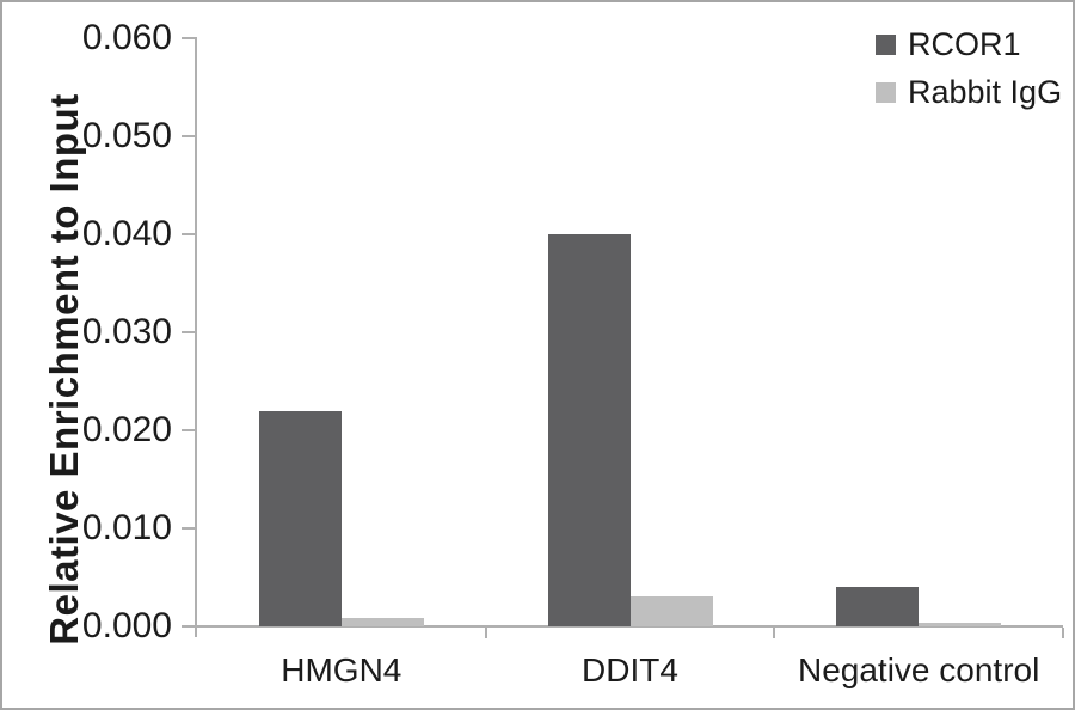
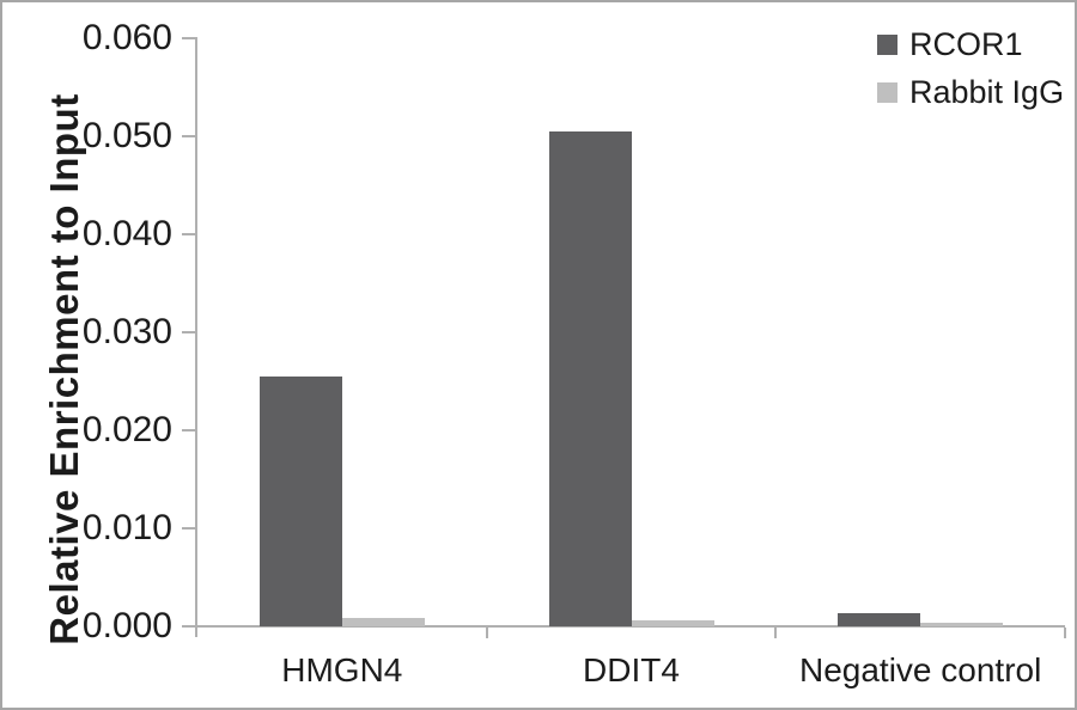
RCOR1/HMGN4: 0.022 -> 0.025
RCOR1/DDIT4: 0.040 -> 0.051
Rabbit IgG/DDIT4: 0.003 -> 0.001
RCOR1/Negative control: 0.004 -> 0.001
